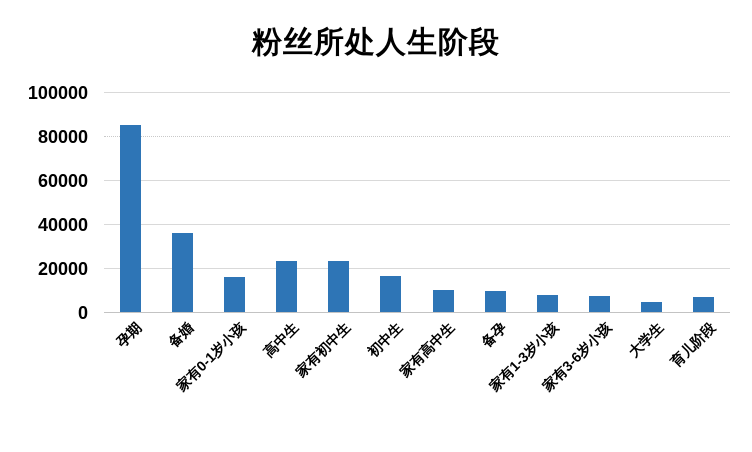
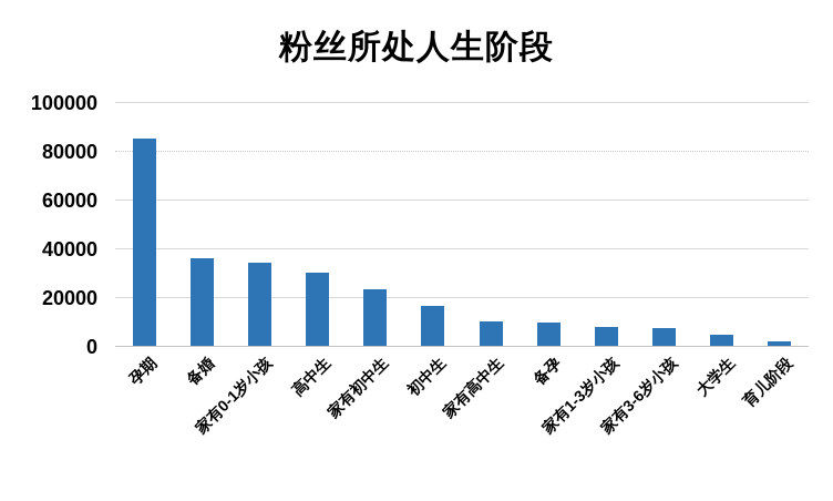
家有0-1岁小孩: 16000 -> 34000
高中生: 23000 -> 30000
育儿阶段: 7000 -> 2000
